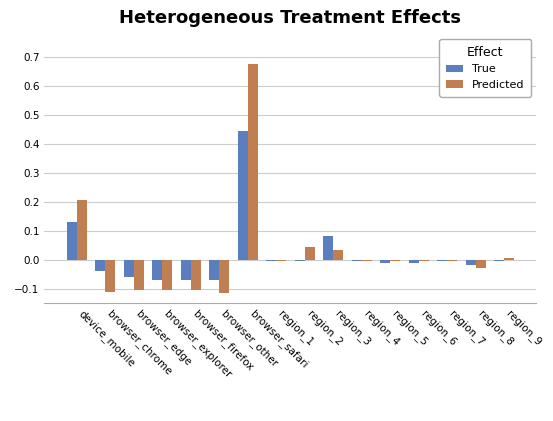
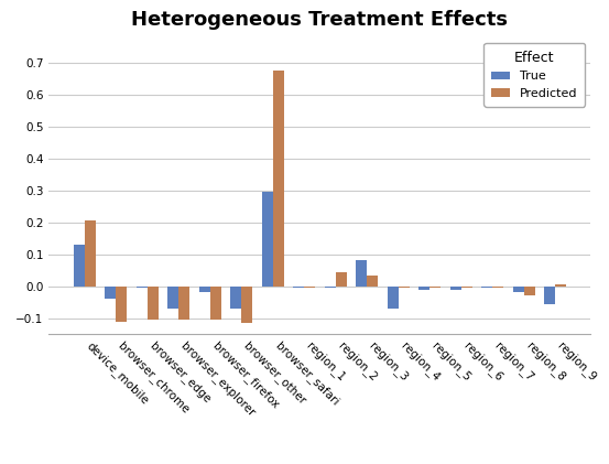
True/browser_edge: -0.060 -> -0.005
True/browser_firefox: -0.070 -> -0.020
True/browser_safari: 0.445 -> 0.295
True/region_4: -0.005 -> -0.070
True/region_9: -0.005 -> -0.055
